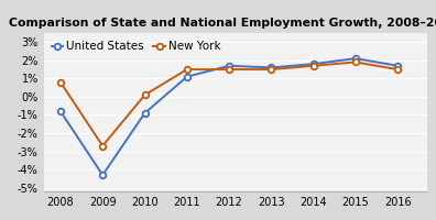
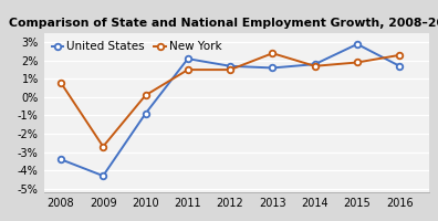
United States/2008: -0.8% -> -3.4%
United States/2011: 1.1% -> 2.1%
New York/2013: 1.5% -> 2.4%
United States/2015: 2.1% -> 2.9%
New York/2016: 1.5% -> 2.3%
